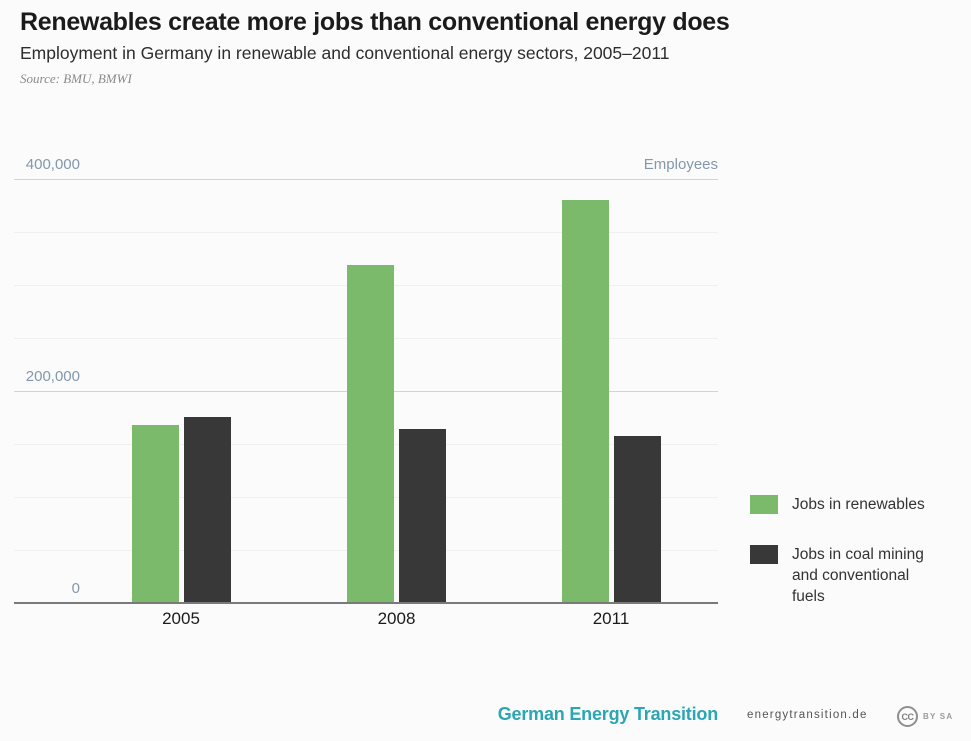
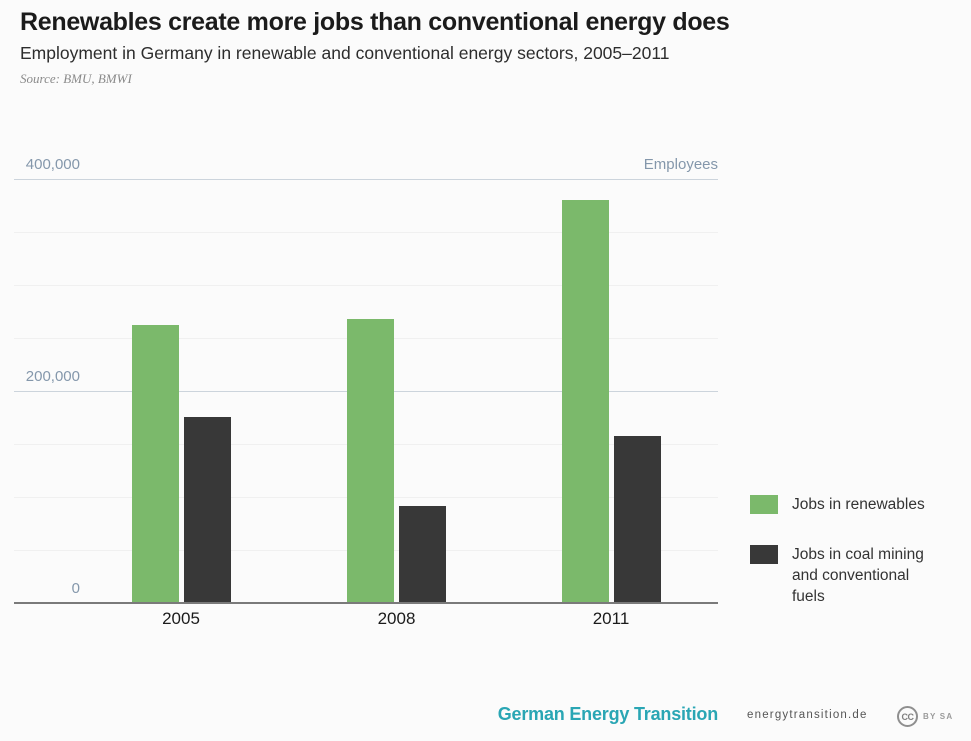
Jobs in renewables/2005: 168000 -> 262000
Jobs in renewables/2008: 319000 -> 268000
Jobs in coal mining and conventional fuels/2008: 164000 -> 91000
